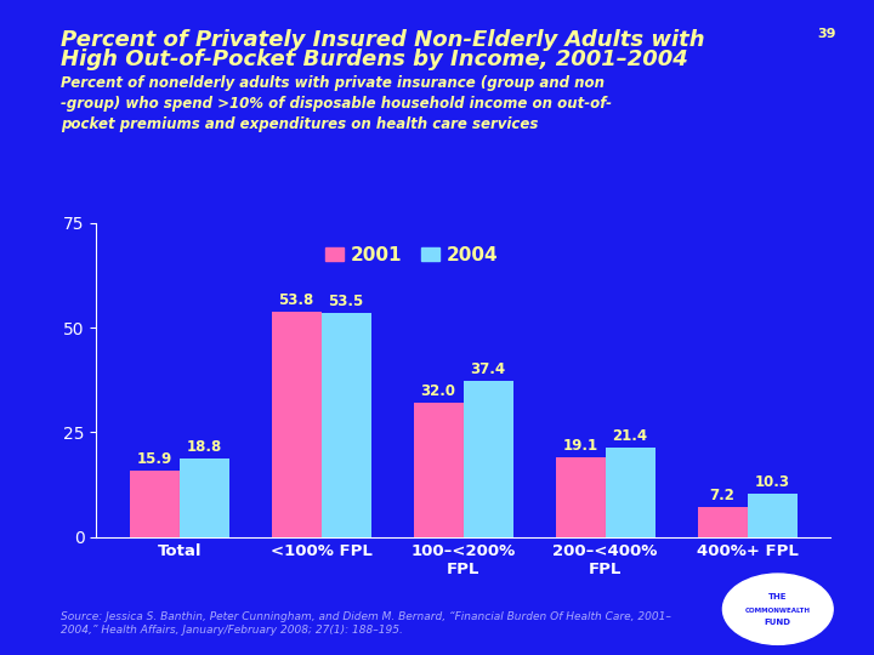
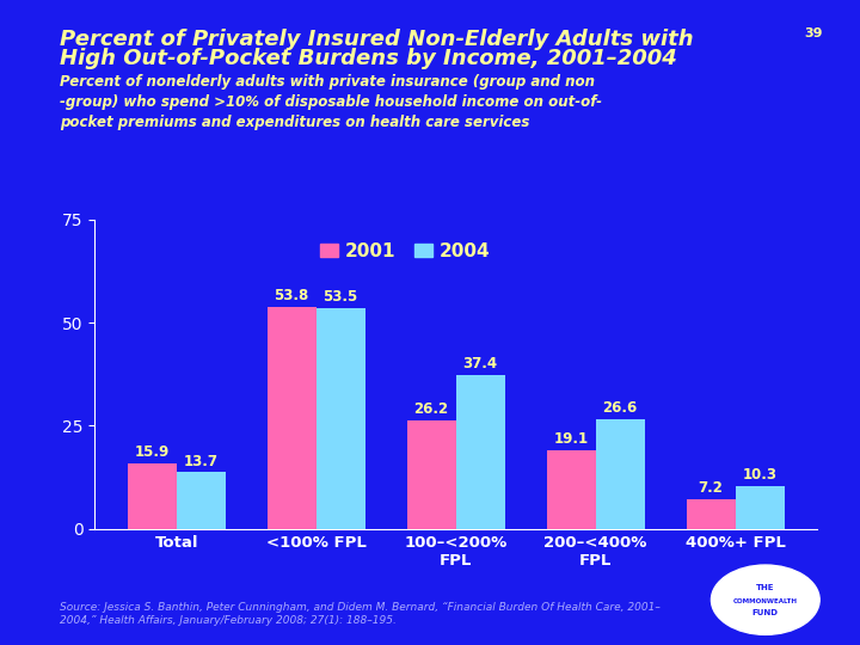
2004/Total: 18.8 -> 13.7
2001/100–<200% FPL: 32.0 -> 26.2
2004/200–<400% FPL: 21.4 -> 26.6
